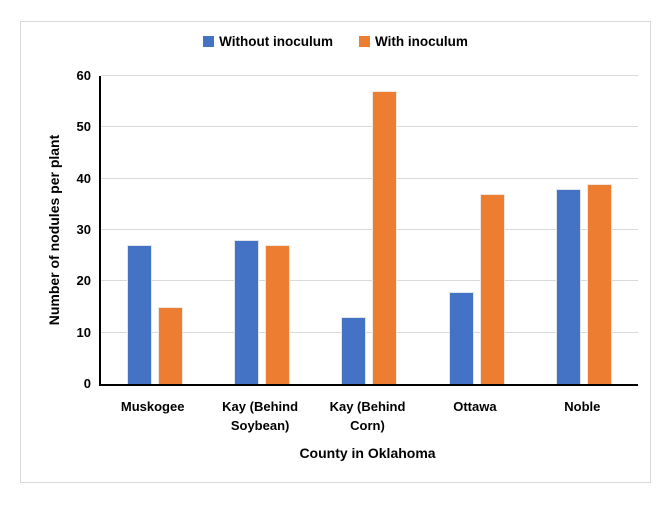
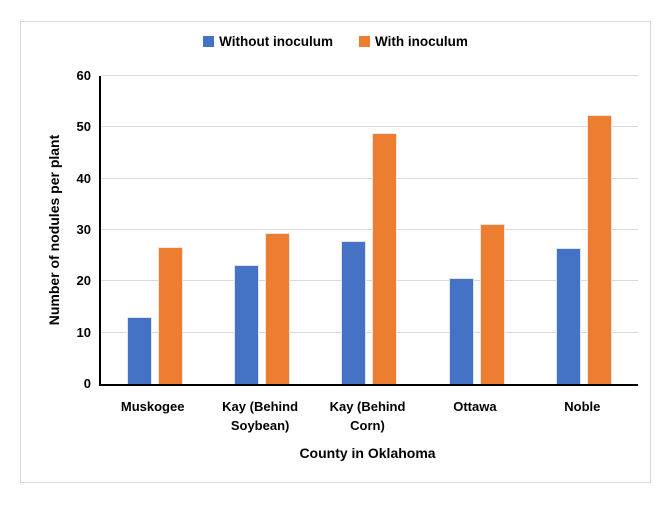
Without inoculum/Muskogee: 27 -> 13
With inoculum/Muskogee: 15 -> 27
Without inoculum/Kay (Behind Soybean): 28 -> 23
With inoculum/Kay (Behind Soybean): 27 -> 29
Without inoculum/Kay (Behind Corn): 13 -> 28
With inoculum/Kay (Behind Corn): 57 -> 49
Without inoculum/Ottawa: 18 -> 21
With inoculum/Ottawa: 37 -> 31
Without inoculum/Noble: 38 -> 26
With inoculum/Noble: 39 -> 52
